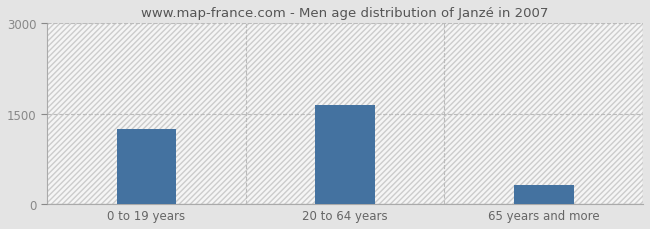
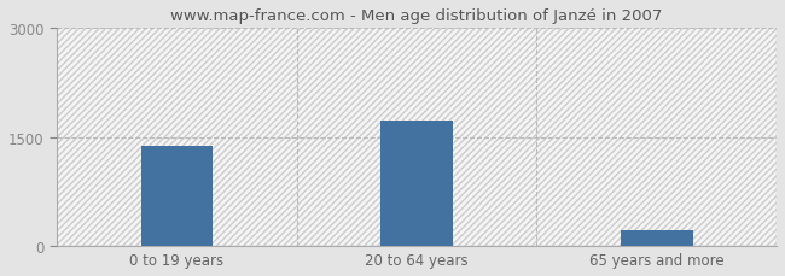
0 to 19 years: 1240 -> 1380
20 to 64 years: 1640 -> 1730
65 years and more: 320 -> 220
